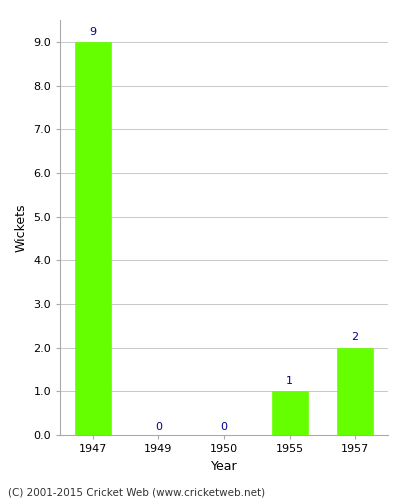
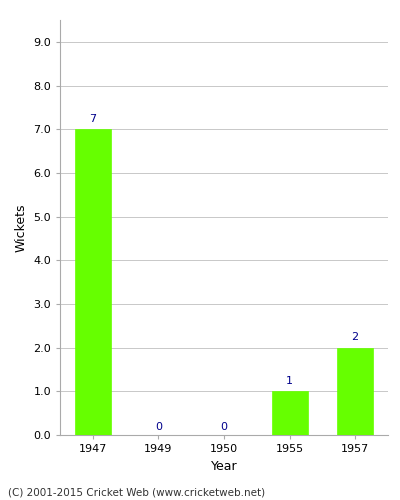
1947: 9 -> 7
